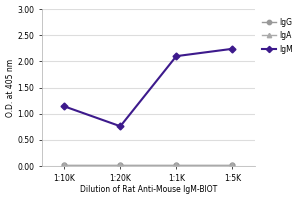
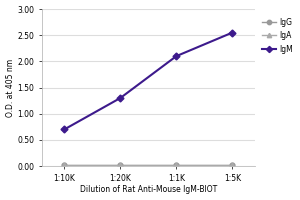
IgM/1:10K: 1.14 -> 0.70
IgM/1:20K: 0.76 -> 1.30
IgM/1:5K: 2.24 -> 2.55
